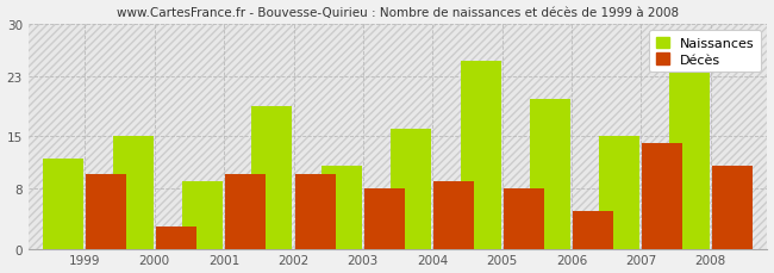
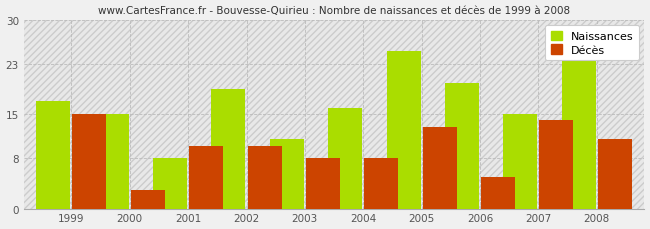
Naissances/1999: 12 -> 17
Décès/1999: 10 -> 15
Naissances/2001: 9 -> 8
Décès/2004: 9 -> 8
Décès/2005: 8 -> 13
